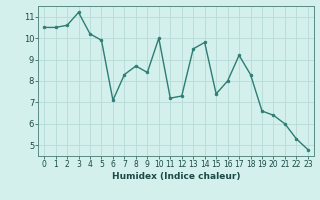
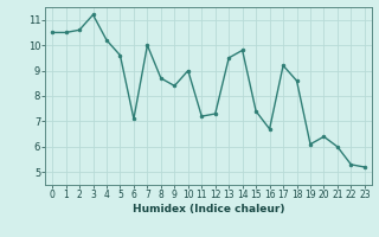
5: 9.9 -> 9.6
7: 8.3 -> 10.0
10: 10.0 -> 9.0
16: 8.0 -> 6.7
18: 8.3 -> 8.6
19: 6.6 -> 6.1
23: 4.8 -> 5.2
